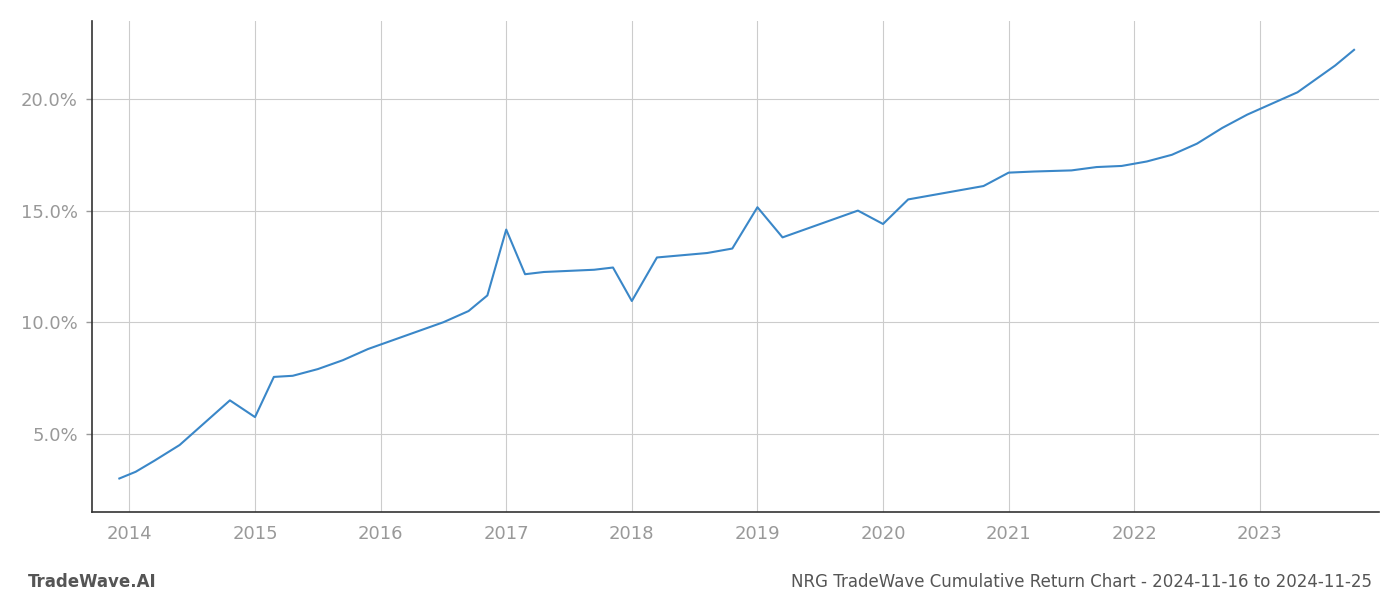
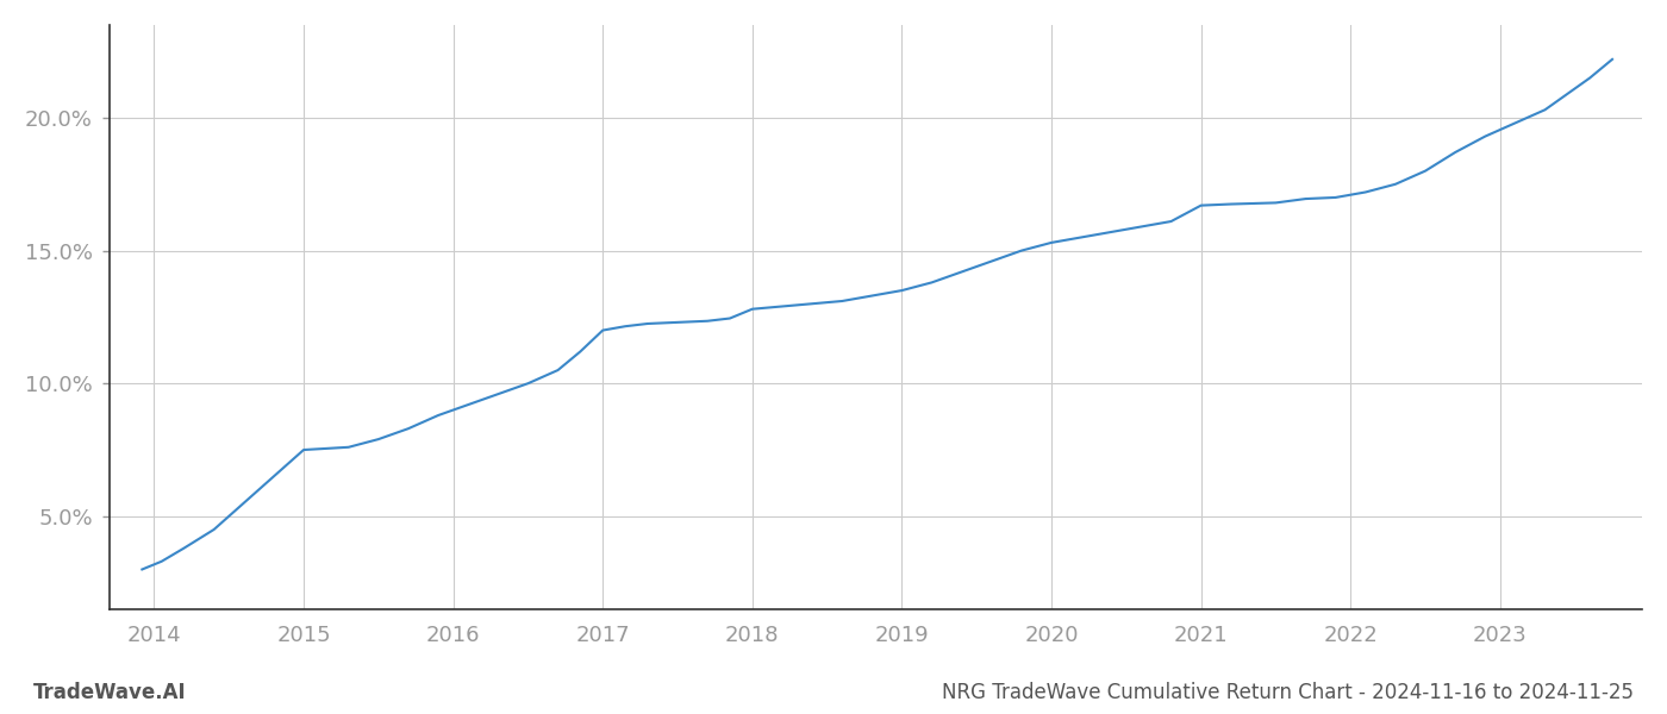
2015: 5.75% -> 7.50%
2017: 14.15% -> 12.00%
2018: 10.95% -> 12.80%
2019: 15.15% -> 13.50%
2020: 14.40% -> 15.30%
